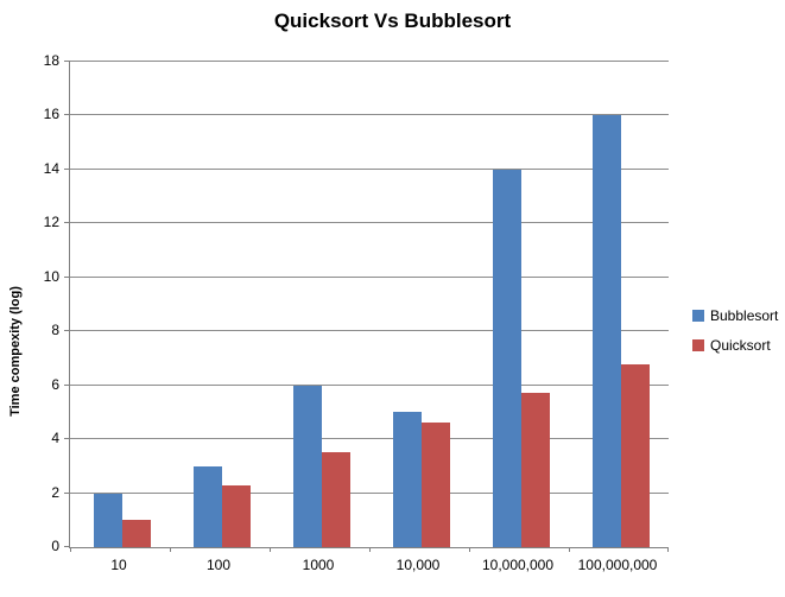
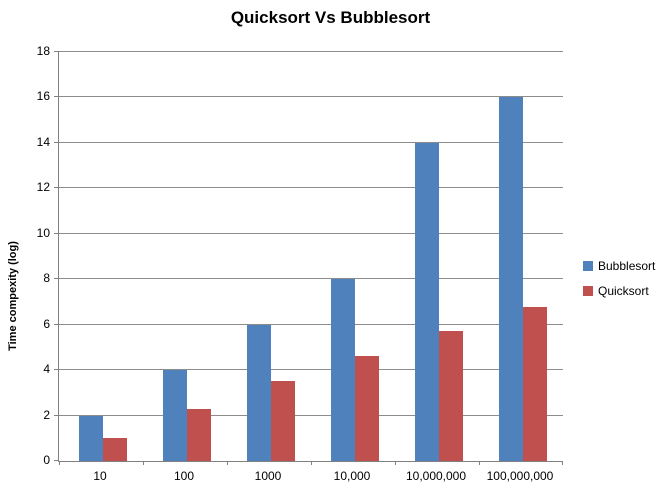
Bubblesort/100: 3 -> 4
Bubblesort/10,000: 5 -> 8
